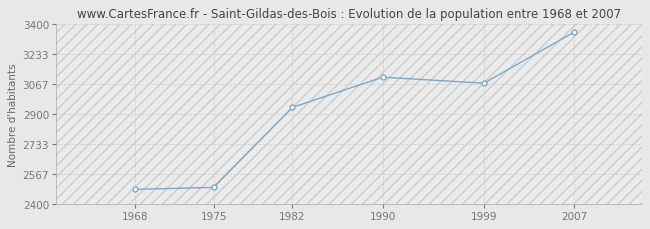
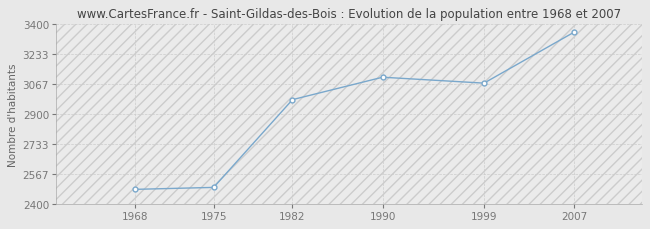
1982: 2940 -> 2980
